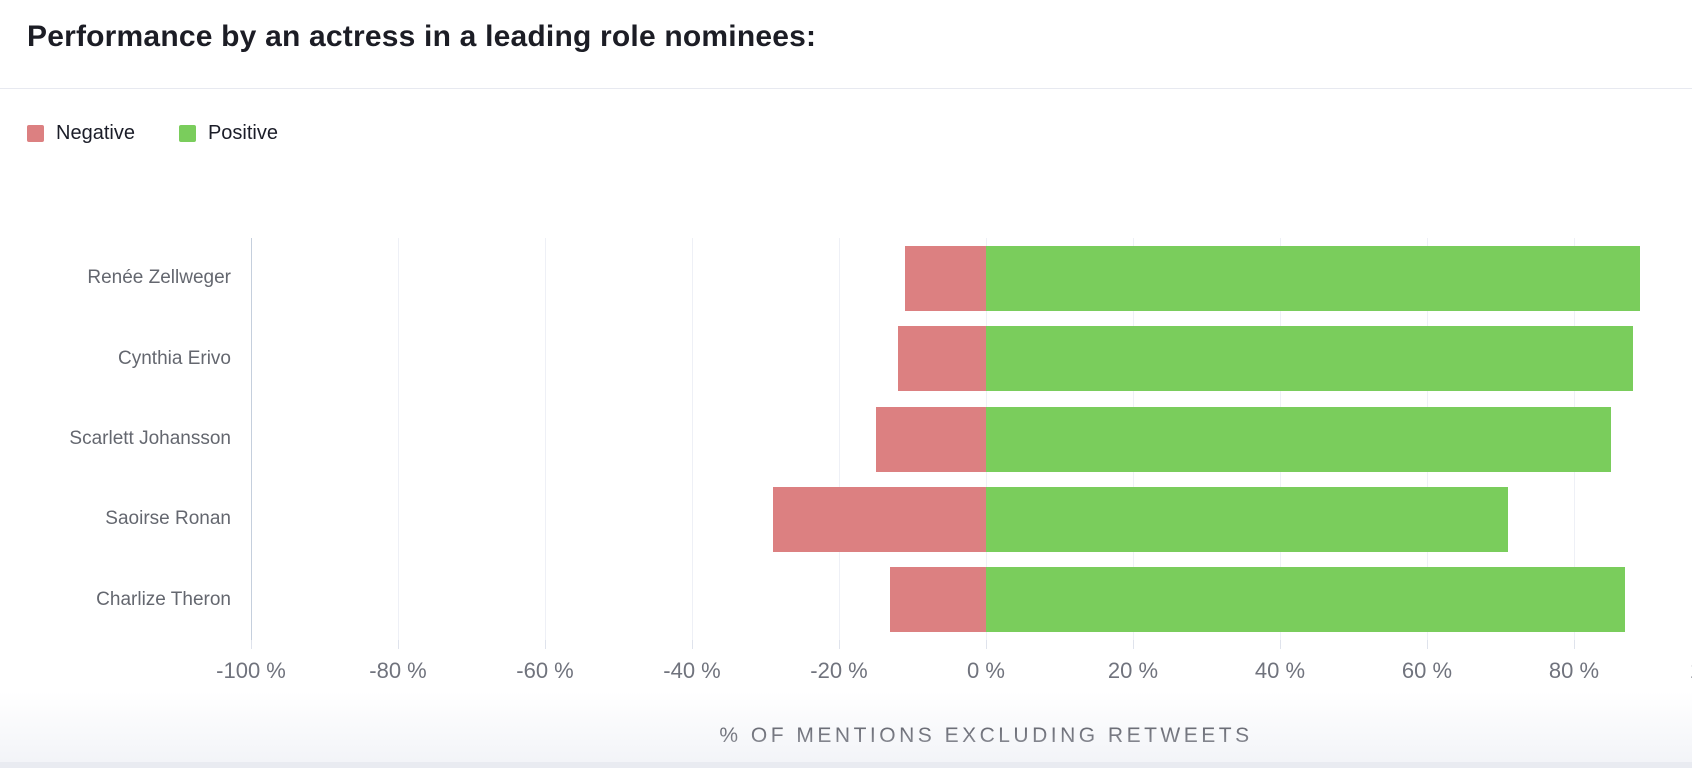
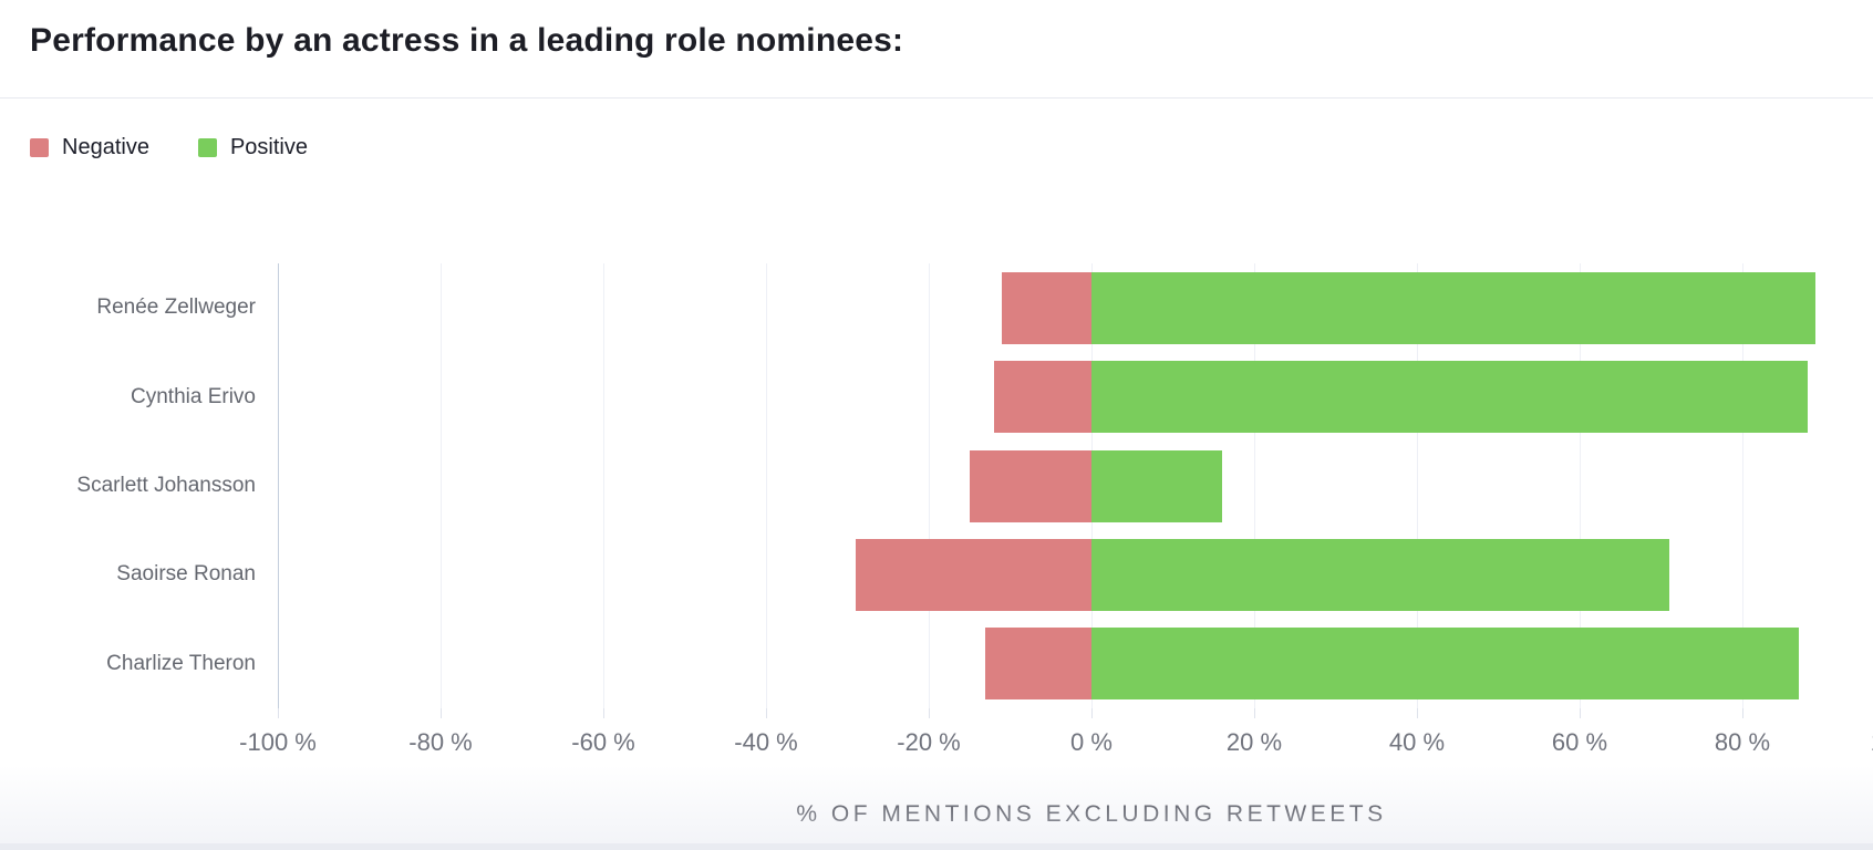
Positive/Scarlett Johansson: 85% -> 16%
